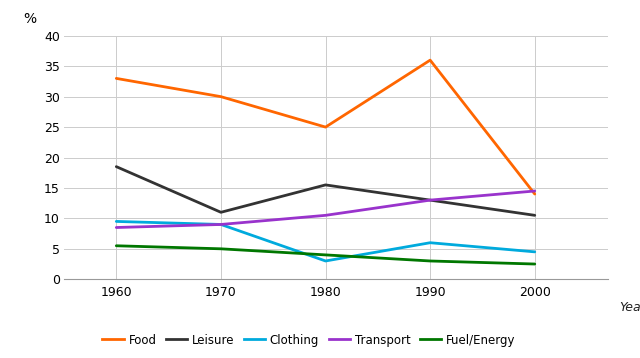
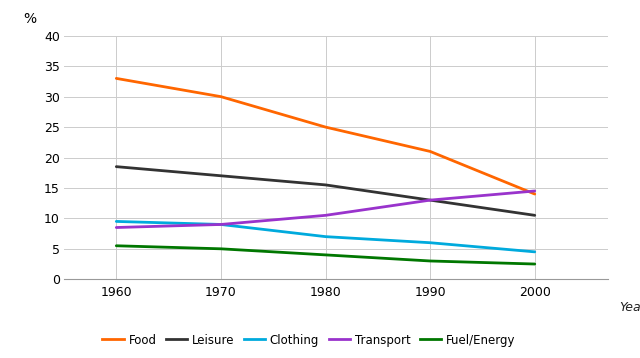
Leisure/1970: 11.0 -> 17.0
Clothing/1980: 3.0 -> 7.0
Food/1990: 36 -> 21
